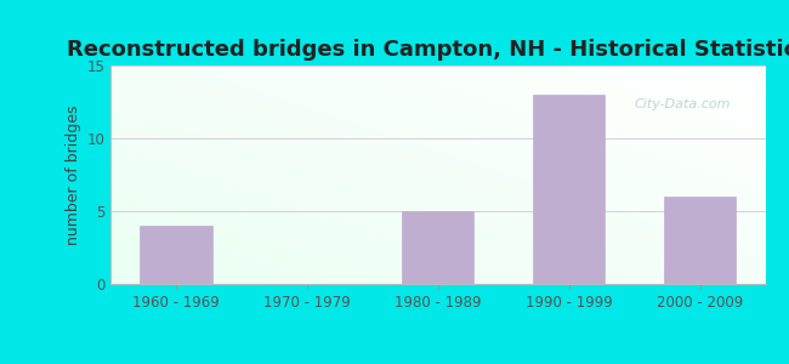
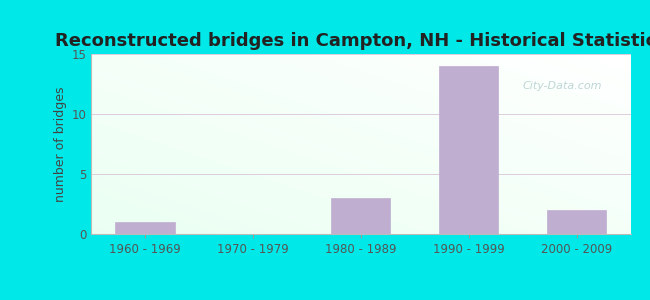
1960 - 1969: 4 -> 1
1980 - 1989: 5 -> 3
1990 - 1999: 13 -> 14
2000 - 2009: 6 -> 2
